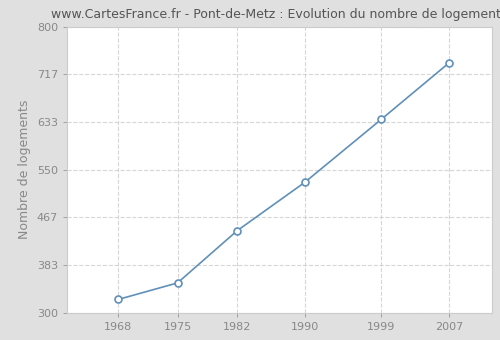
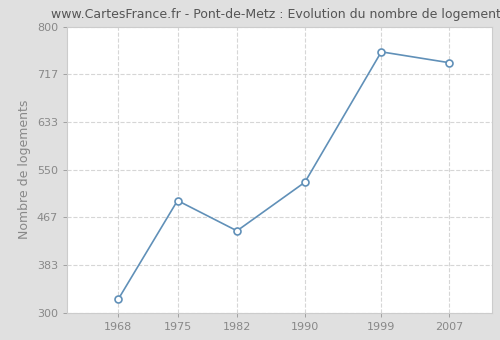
1975: 352 -> 496
1999: 638 -> 756
